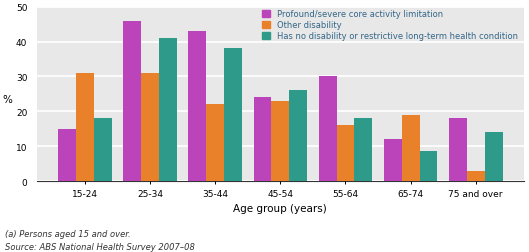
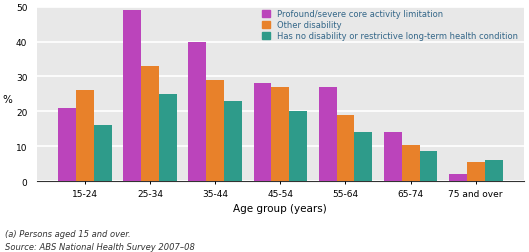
Profound/severe core activity limitation/15-24: 15 -> 21
Other disability/15-24: 31.0 -> 26.0
Has no disability or restrictive long-term health condition/15-24: 18.0 -> 16.0
Profound/severe core activity limitation/25-34: 46 -> 49
Other disability/25-34: 31.0 -> 33.0
Has no disability or restrictive long-term health condition/25-34: 41.0 -> 25.0
Profound/severe core activity limitation/35-44: 43 -> 40
Other disability/35-44: 22.0 -> 29.0
Has no disability or restrictive long-term health condition/35-44: 38.0 -> 23.0
Profound/severe core activity limitation/45-54: 24 -> 28
Other disability/45-54: 23.0 -> 27.0
Has no disability or restrictive long-term health condition/45-54: 26.0 -> 20.0
Profound/severe core activity limitation/55-64: 30 -> 27
Other disability/55-64: 16.0 -> 19.0
Has no disability or restrictive long-term health condition/55-64: 18.0 -> 14.0
Profound/severe core activity limitation/65-74: 12 -> 14
Other disability/65-74: 19.0 -> 10.5
Profound/severe core activity limitation/75 and over: 18 -> 2
Other disability/75 and over: 3.0 -> 5.5
Has no disability or restrictive long-term health condition/75 and over: 14.0 -> 6.0
